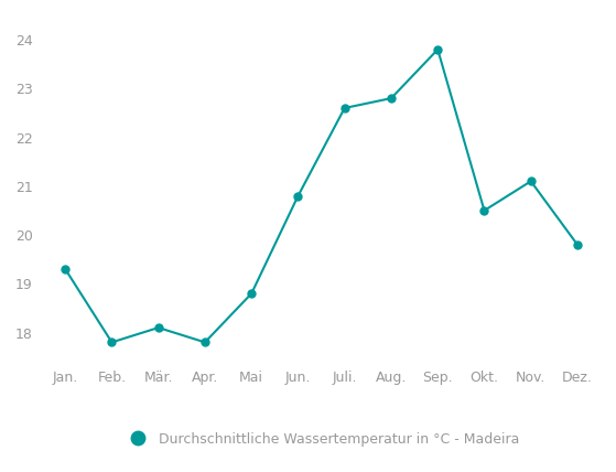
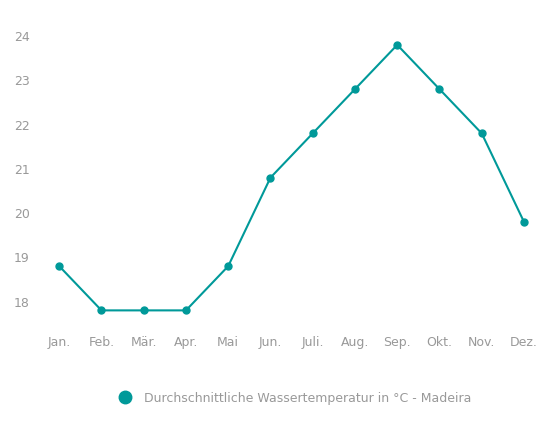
Jan.: 19.3 -> 18.8
Mär.: 18.1 -> 17.8
Juli.: 22.6 -> 21.8
Okt.: 20.5 -> 22.8
Nov.: 21.1 -> 21.8
